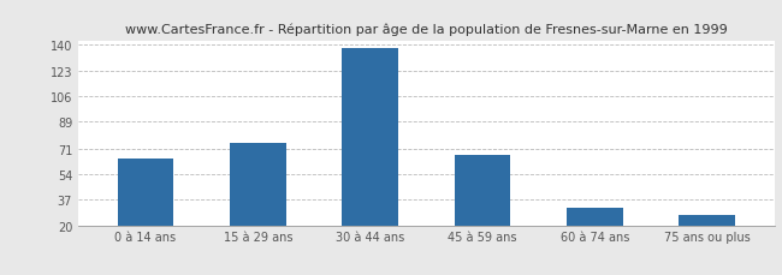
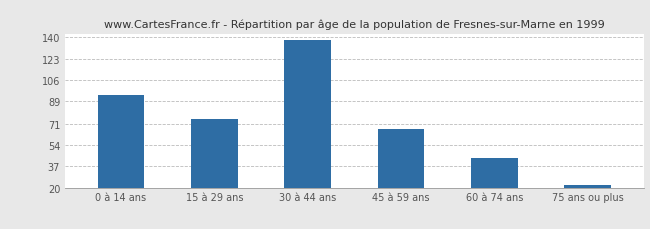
0 à 14 ans: 64 -> 94
60 à 74 ans: 32 -> 44
75 ans ou plus: 27 -> 22
